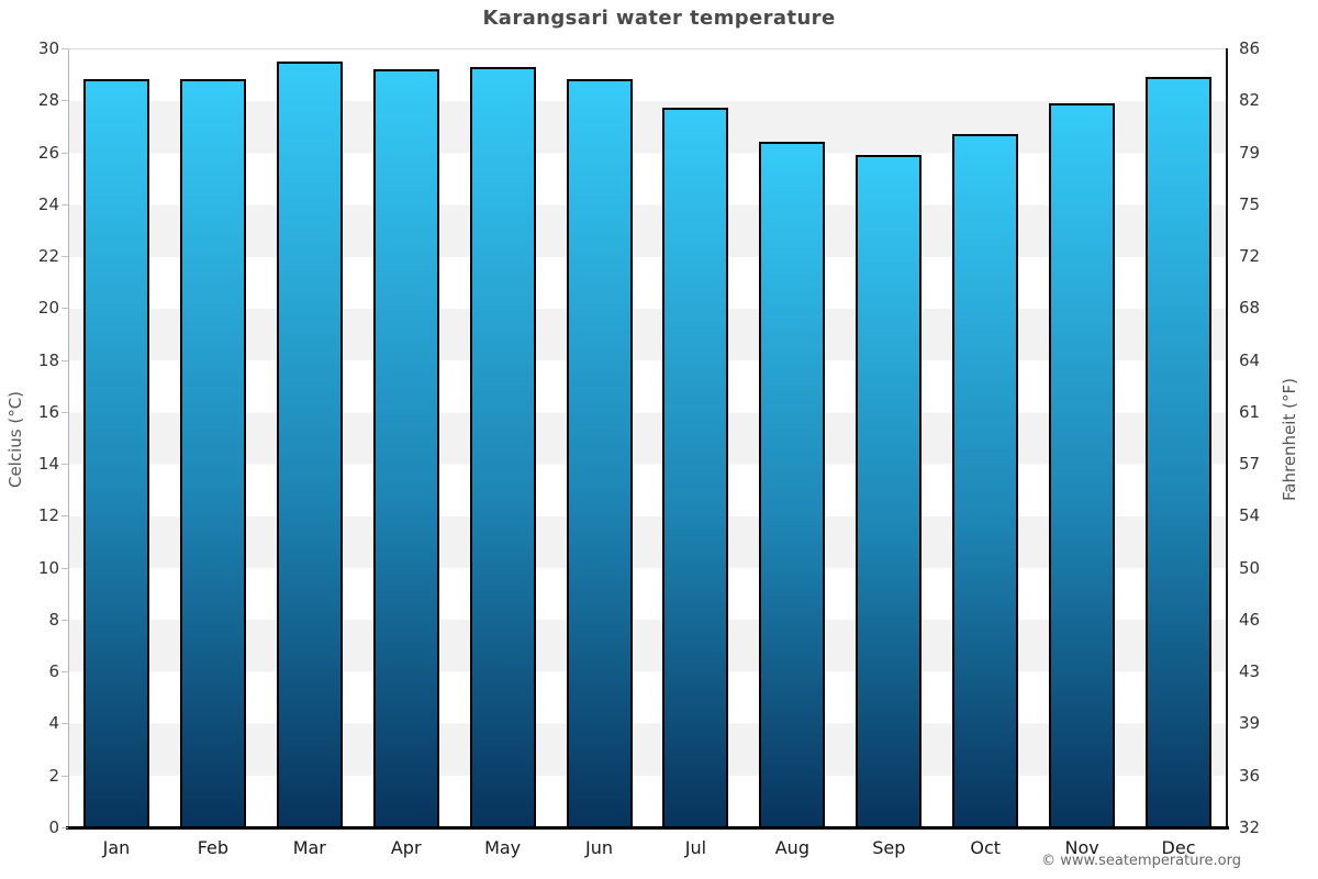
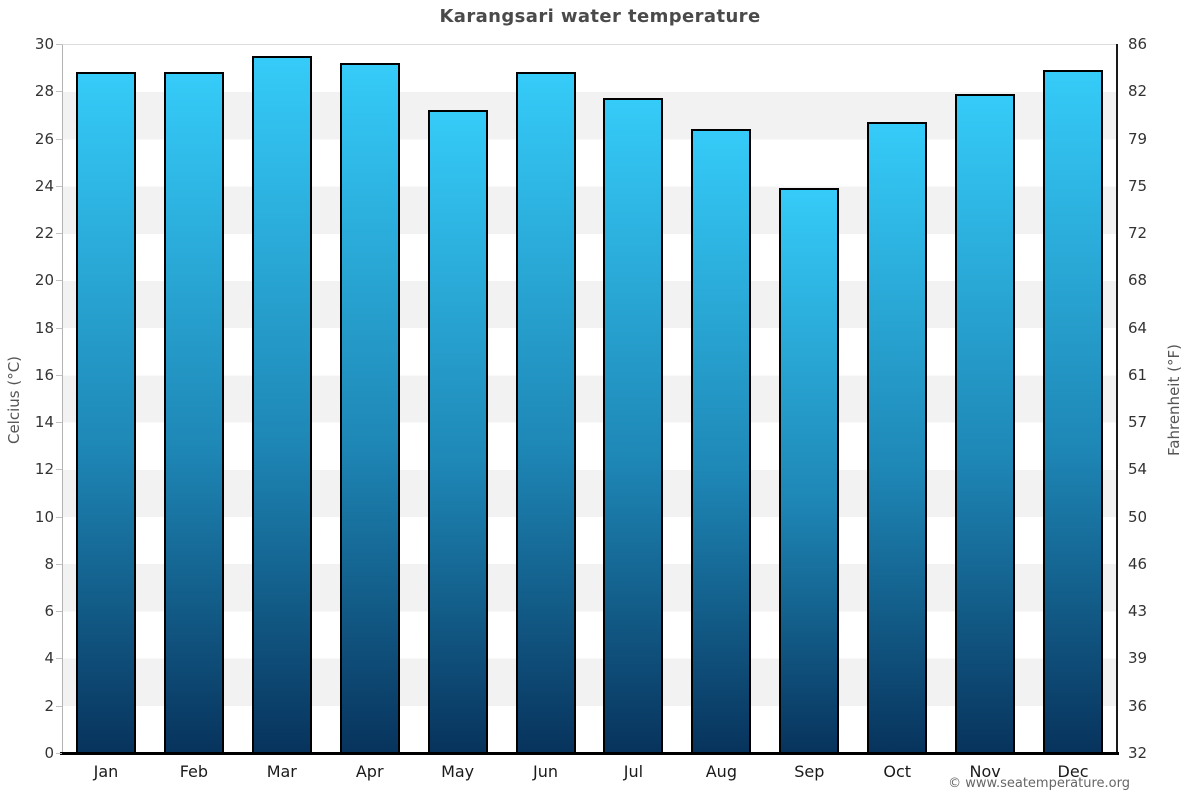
May: 29.3 -> 27.2
Sep: 25.9 -> 23.9
